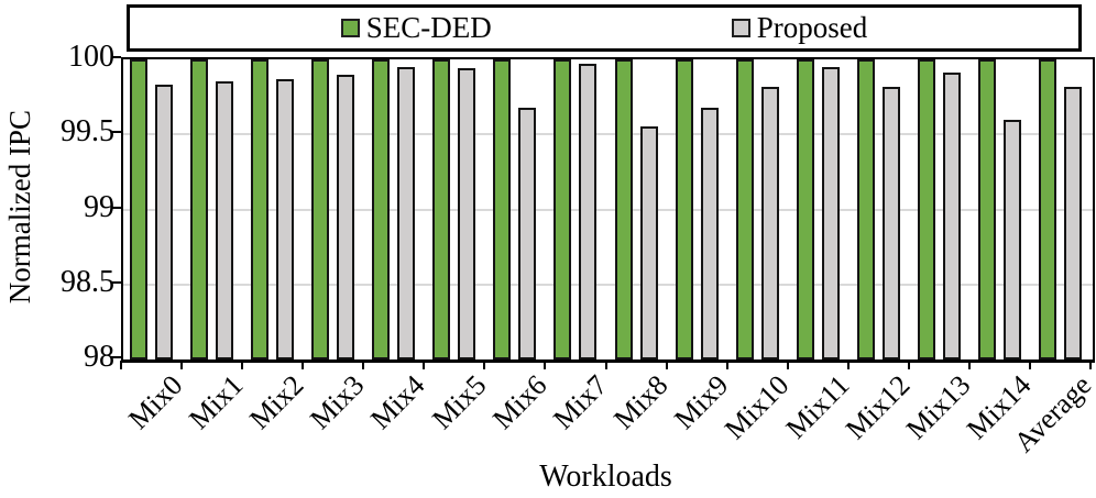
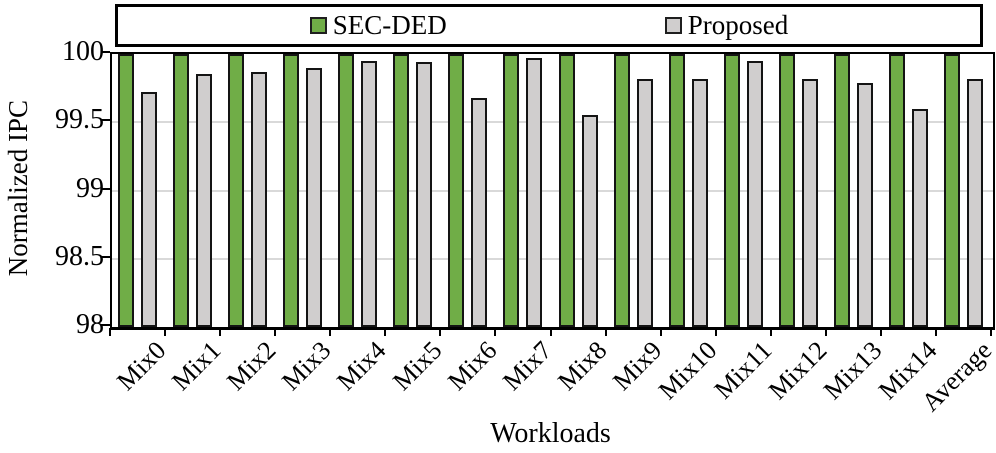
Proposed/Mix0: 99.83 -> 99.72
Proposed/Mix9: 99.68 -> 99.82
Proposed/Mix13: 99.91 -> 99.79
